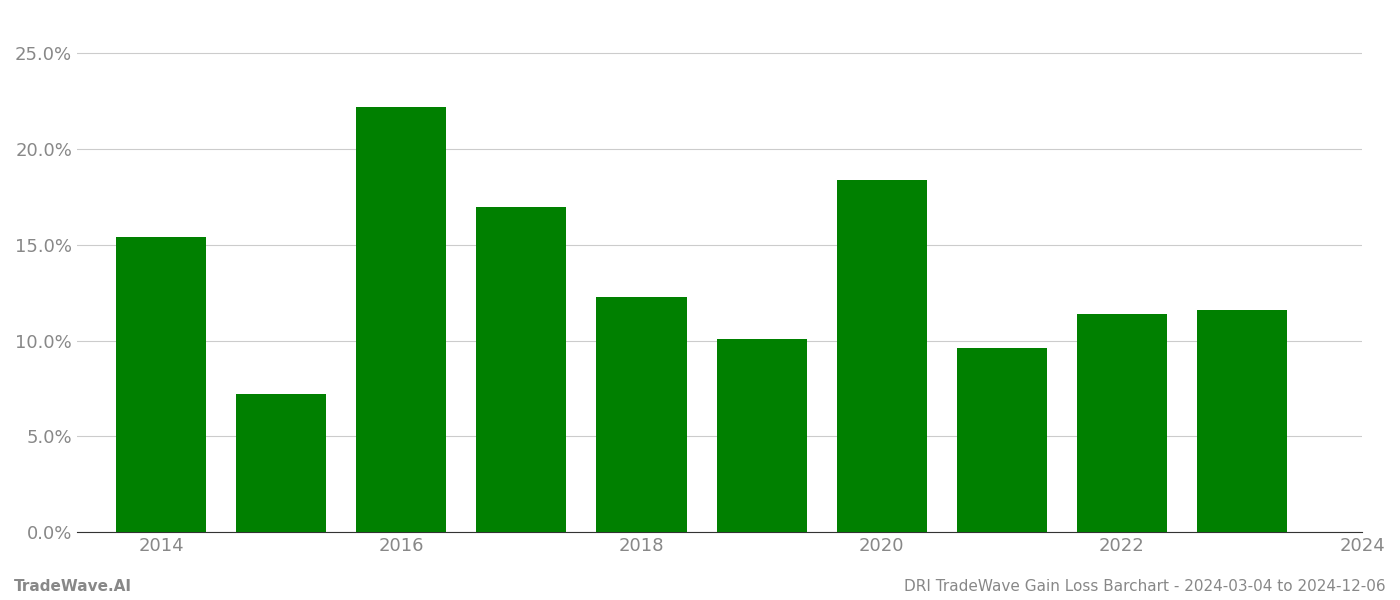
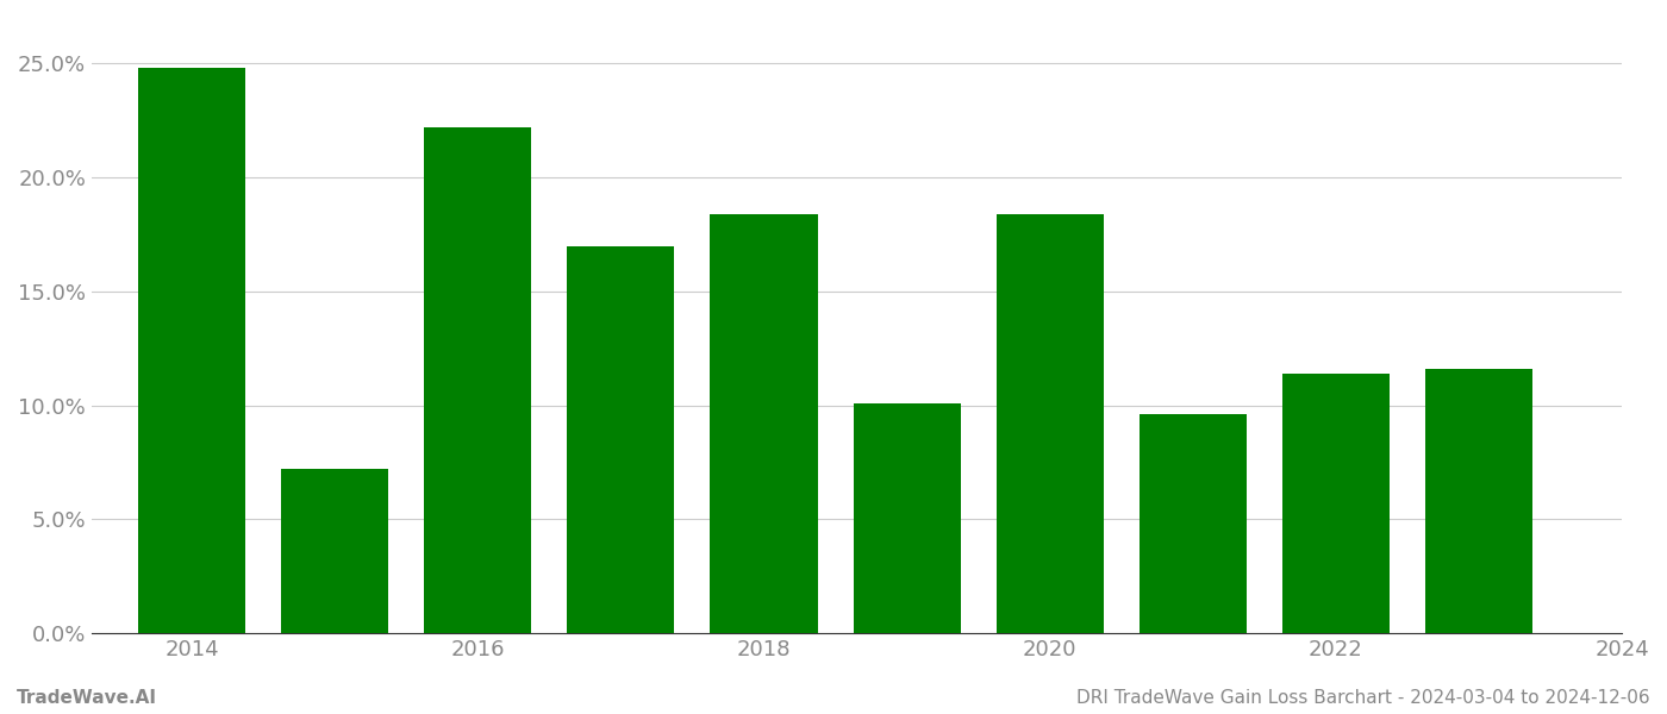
2014: 15.4% -> 24.8%
2018: 12.3% -> 18.4%
